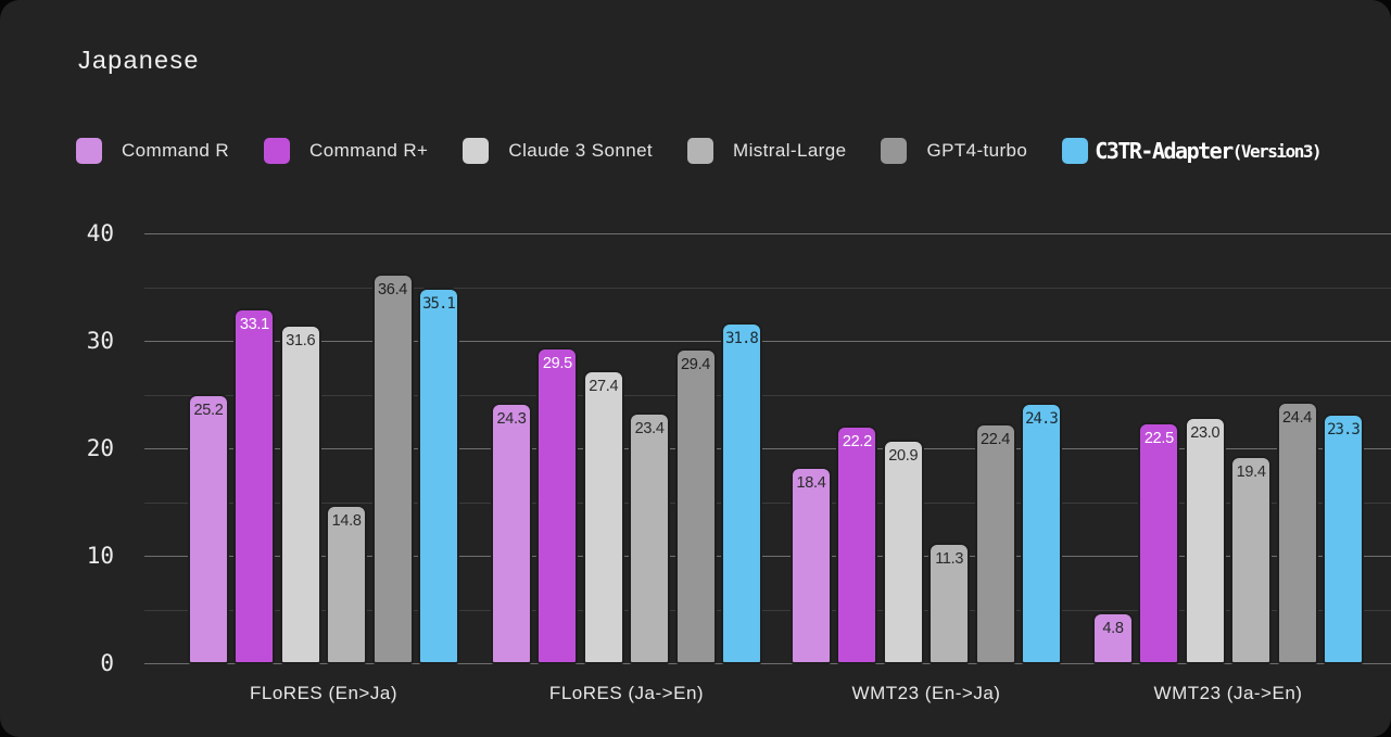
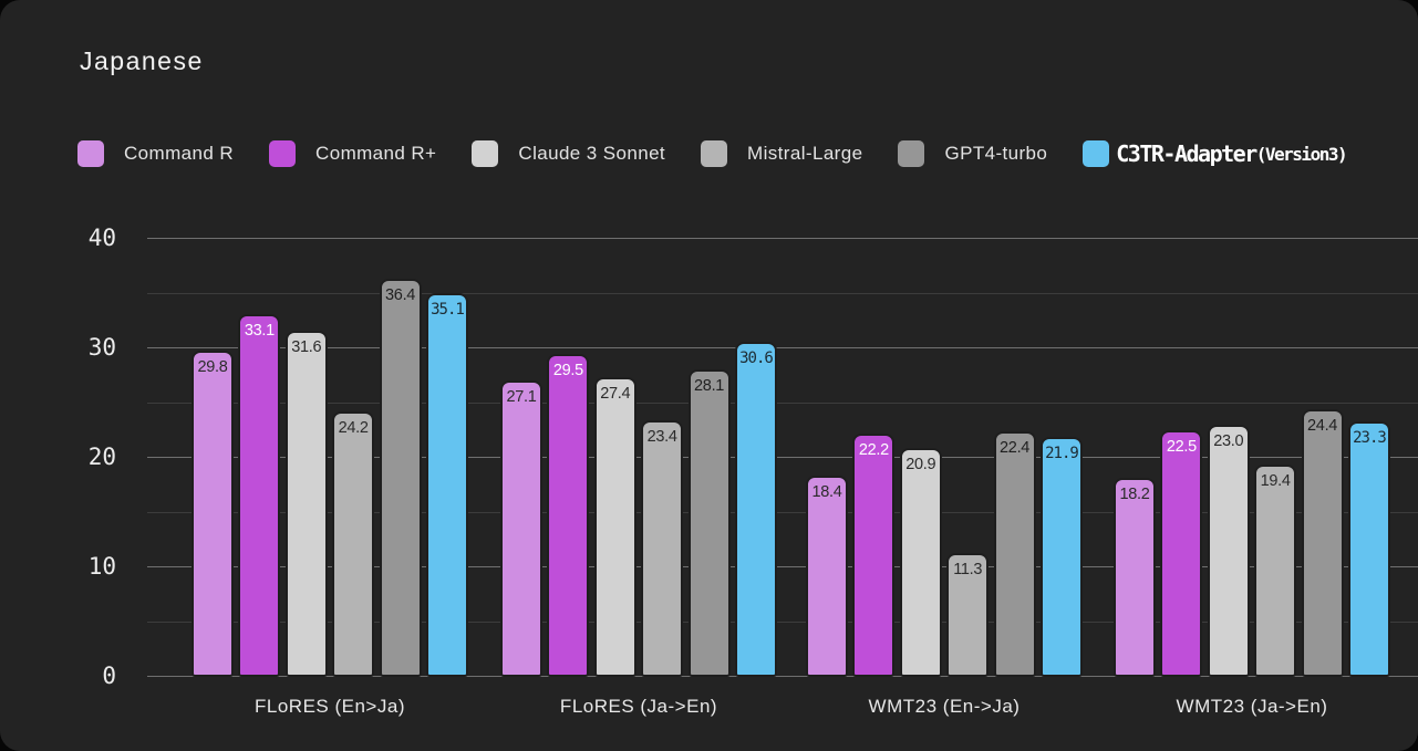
Command R/FLoRES (En>Ja): 25.2 -> 29.8
Mistral-Large/FLoRES (En>Ja): 14.8 -> 24.2
Command R/FLoRES (Ja->En): 24.3 -> 27.1
GPT4-turbo/FLoRES (Ja->En): 29.4 -> 28.1
C3TR-Adapter (Version3)/FLoRES (Ja->En): 31.8 -> 30.6
C3TR-Adapter (Version3)/WMT23 (En->Ja): 24.3 -> 21.9
Command R/WMT23 (Ja->En): 4.8 -> 18.2
